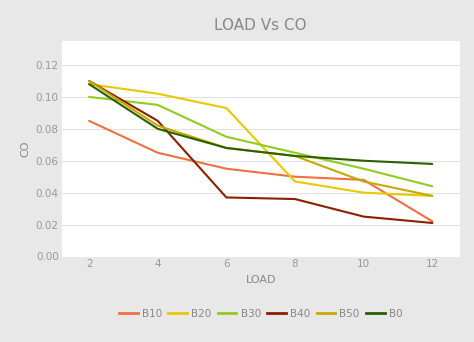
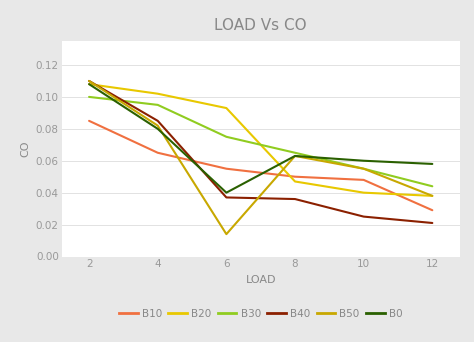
B50/6: 0.068 -> 0.014
B0/6: 0.068 -> 0.040
B50/10: 0.047 -> 0.055
B10/12: 0.022 -> 0.029
